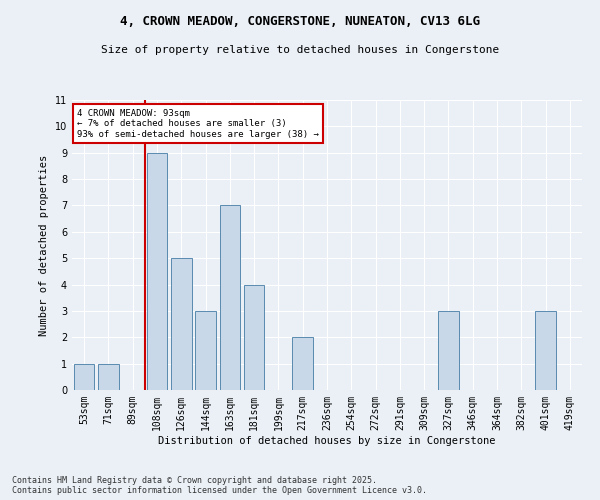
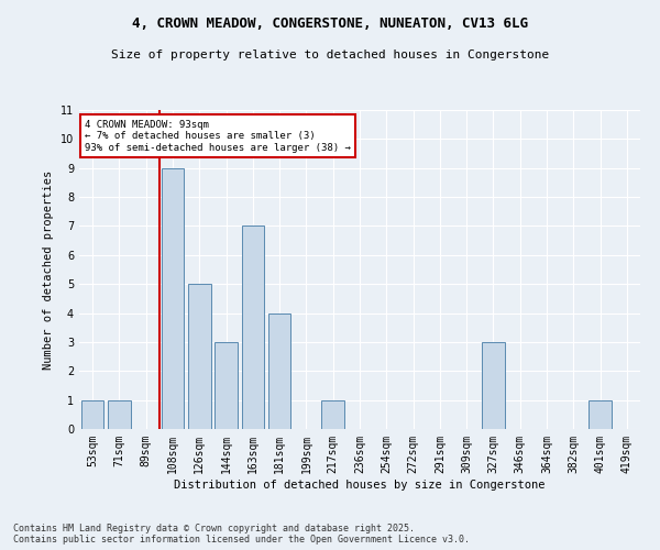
217sqm: 2 -> 1
401sqm: 3 -> 1
